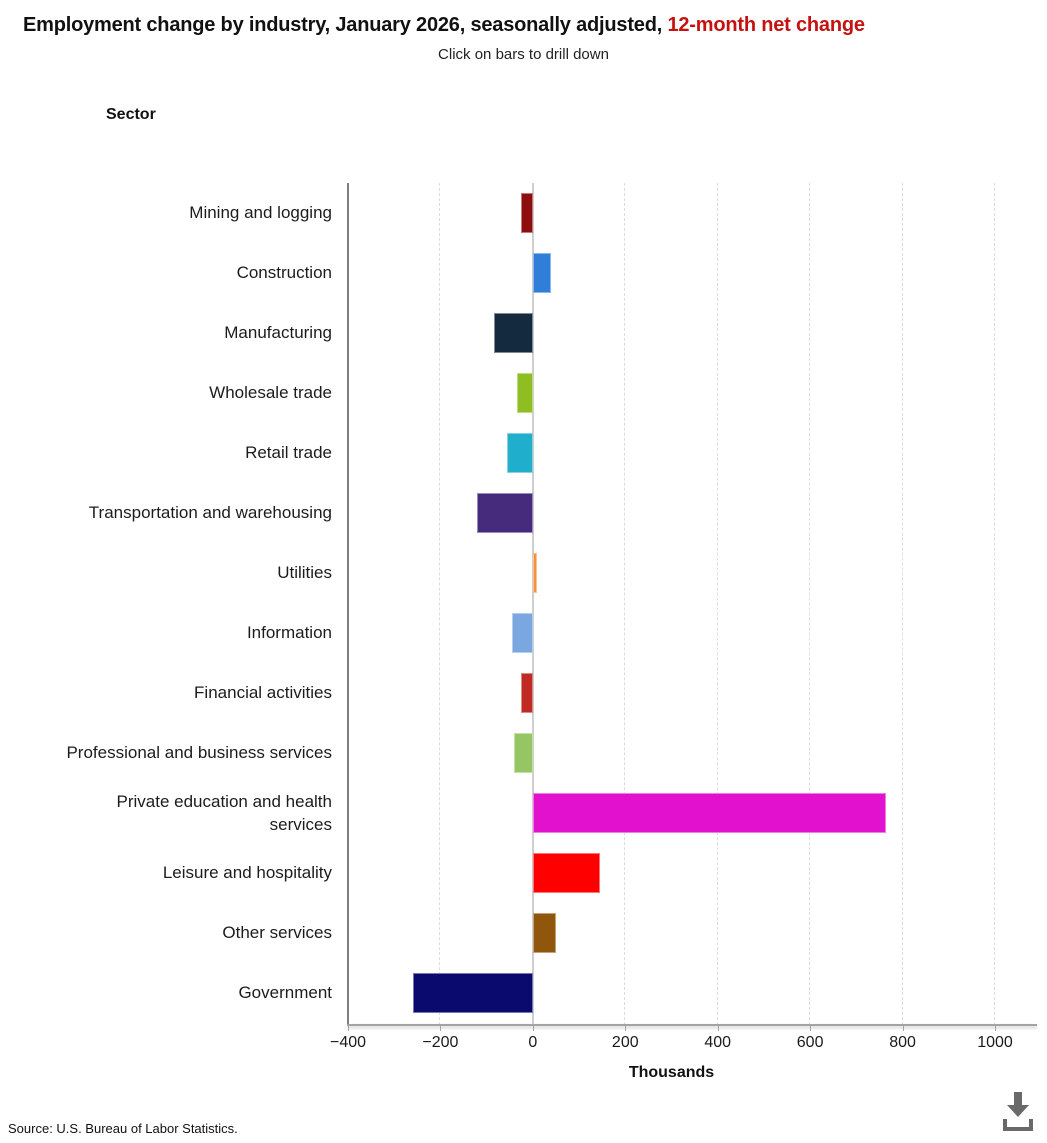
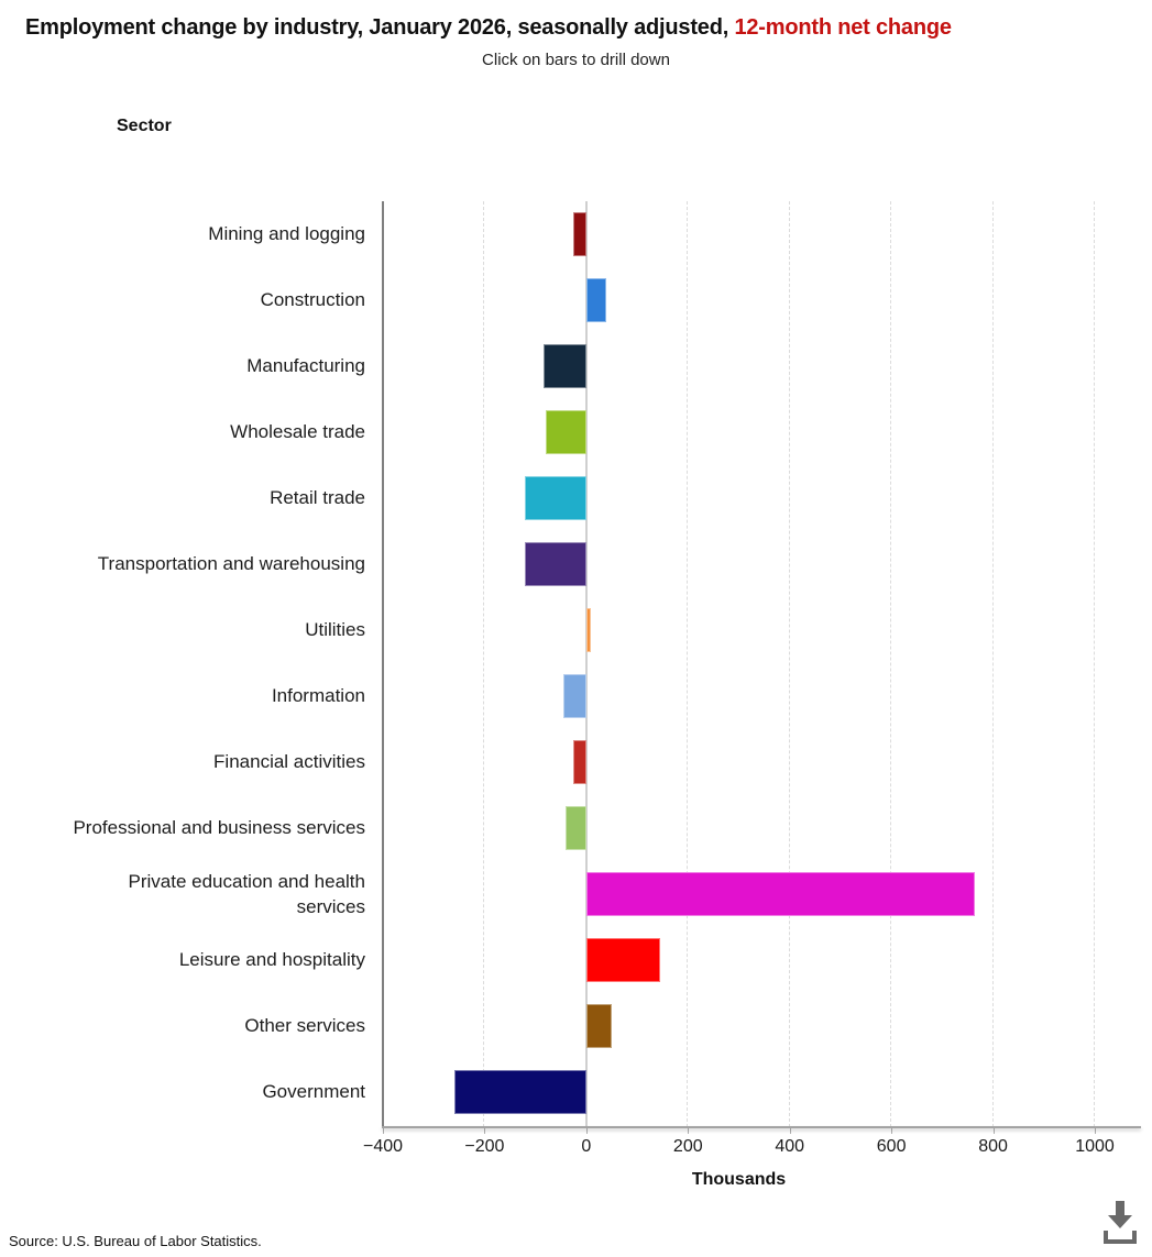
Wholesale trade: -40 -> -80
Retail trade: -60 -> -120
